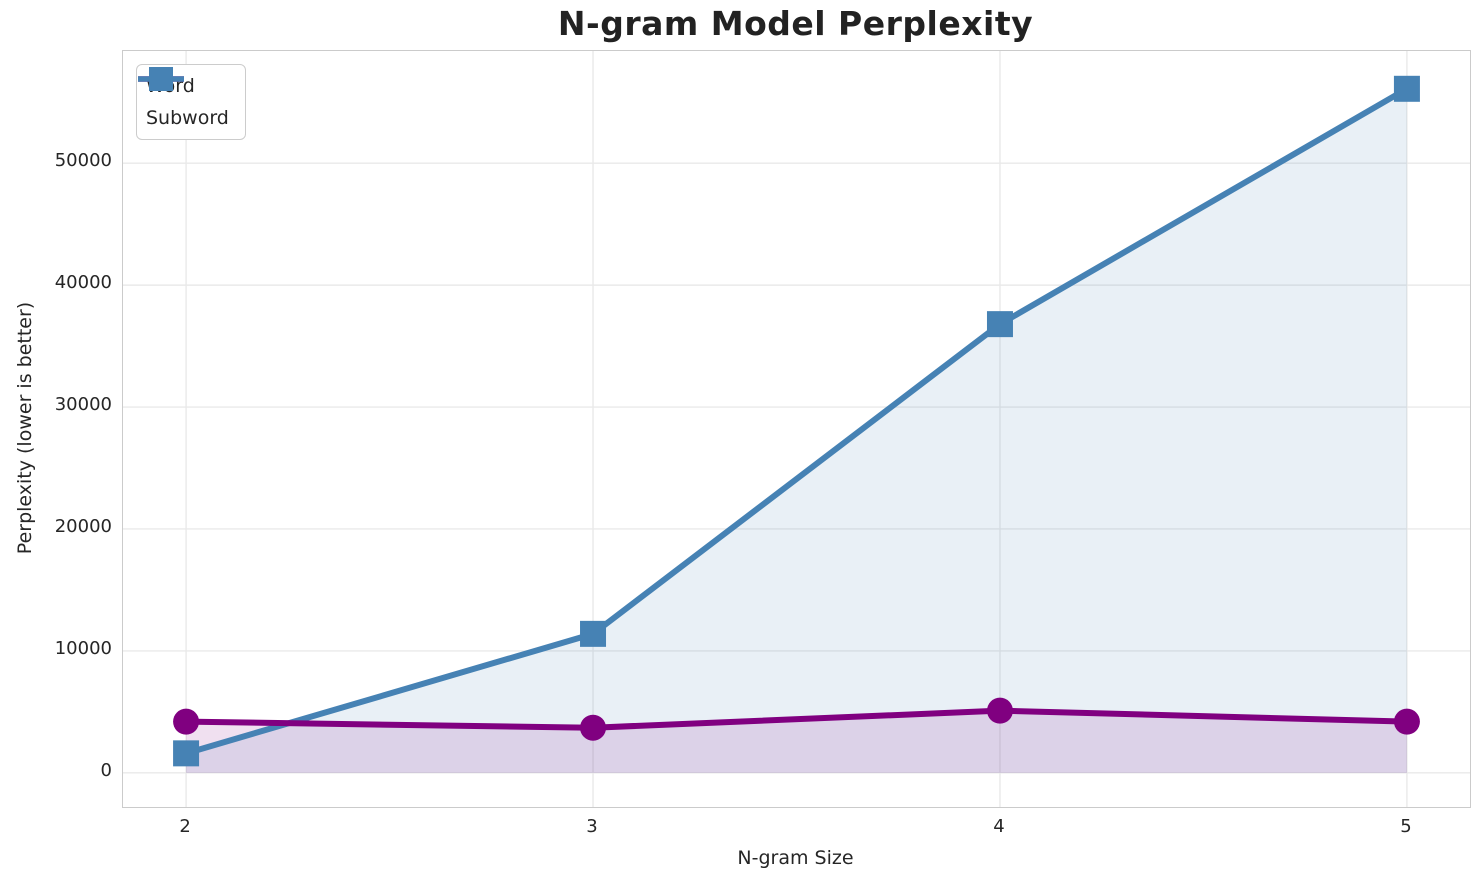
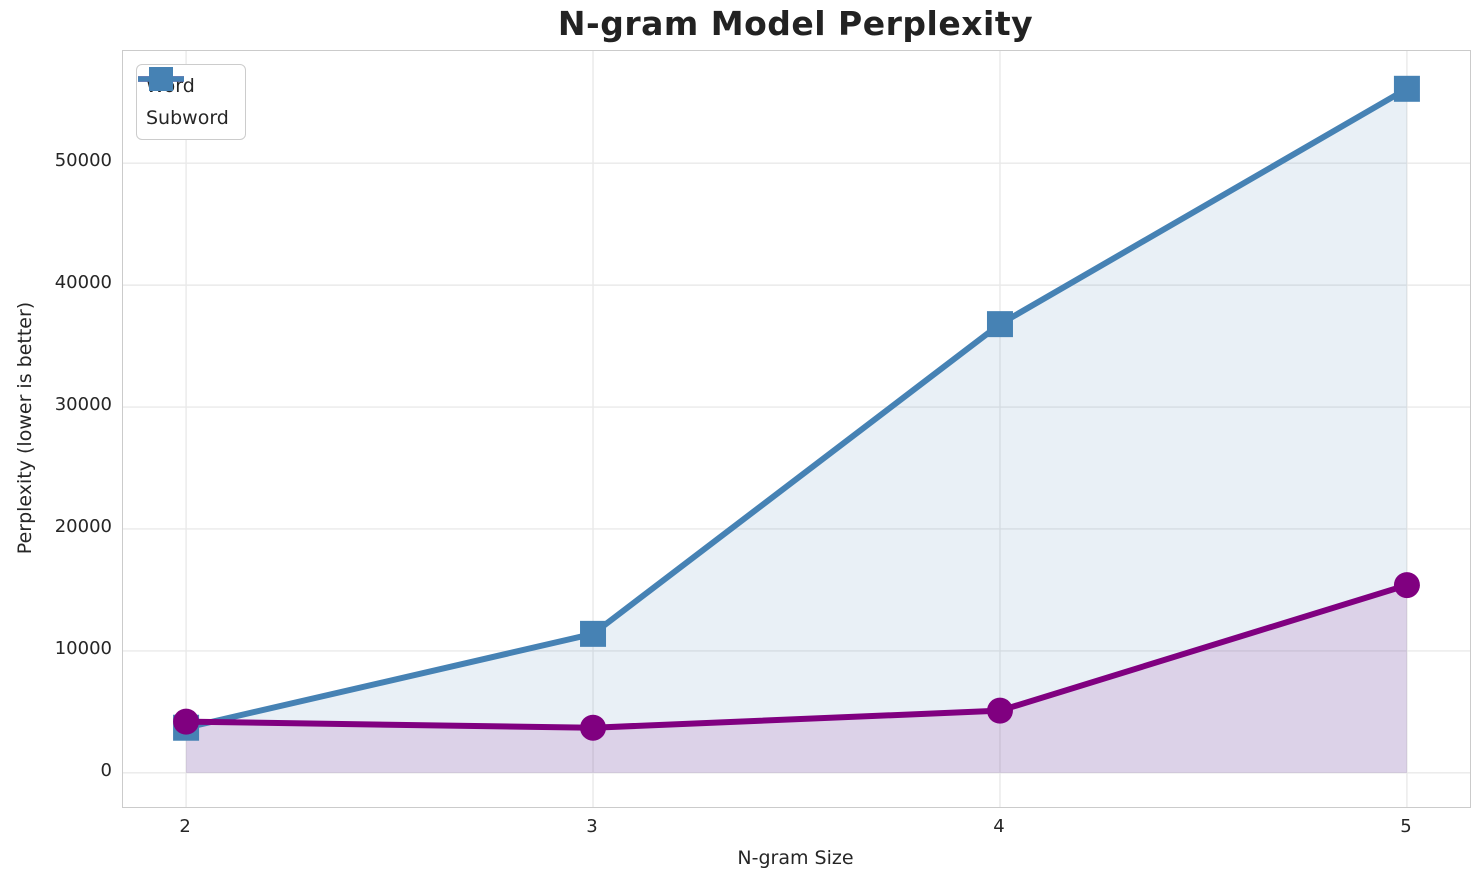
Subword/2: 1600 -> 3700
Word/5: 4200 -> 15400
